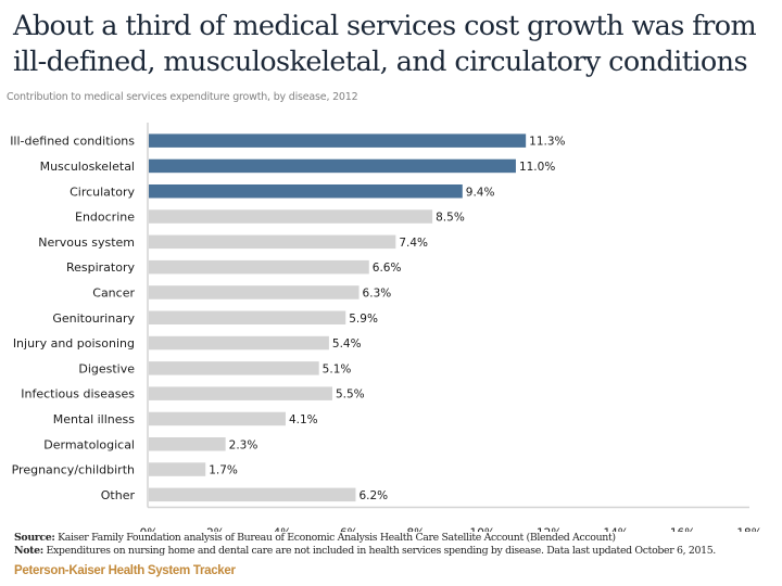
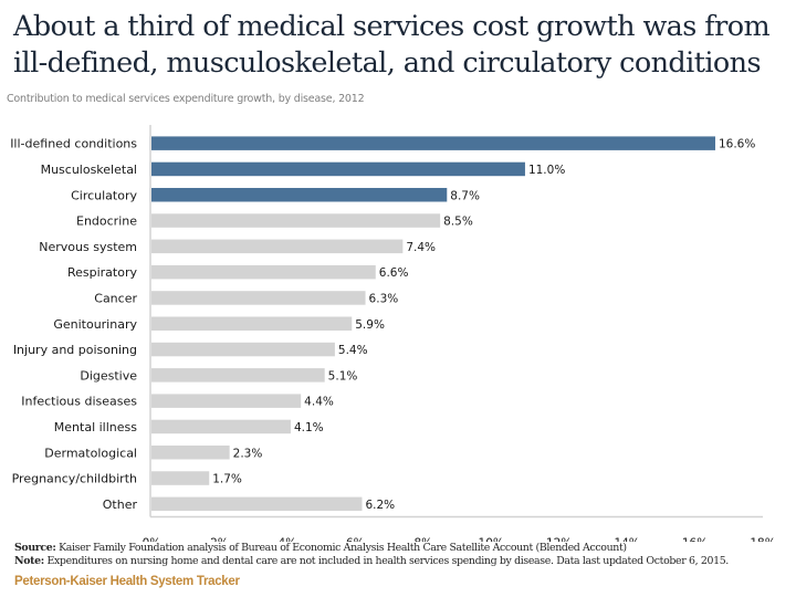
Ill-defined conditions: 11.3% -> 16.6%
Circulatory: 9.4% -> 8.7%
Infectious diseases: 5.5% -> 4.4%
